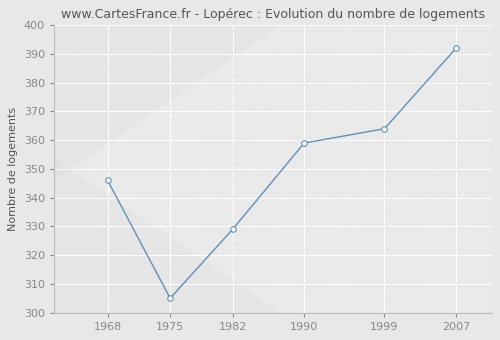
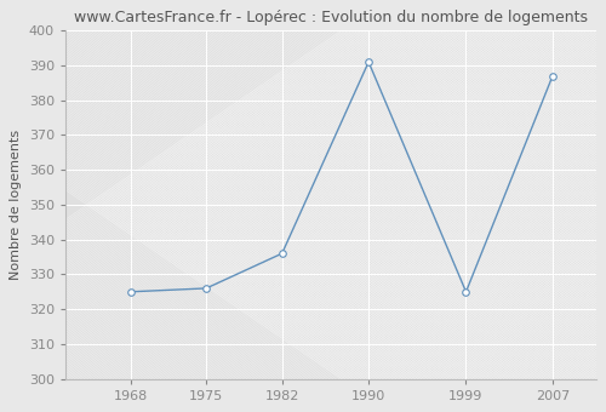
1968: 346 -> 325
1975: 305 -> 326
1982: 329 -> 336
1990: 359 -> 391
1999: 364 -> 325
2007: 392 -> 387
